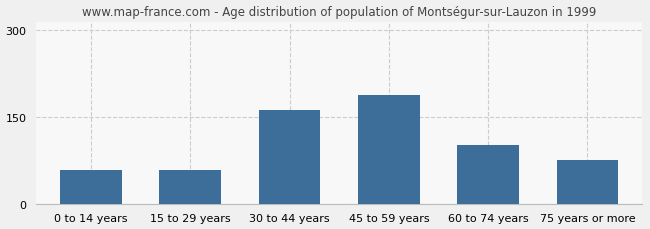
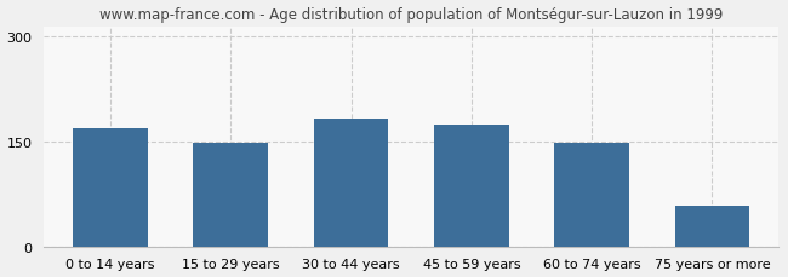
0 to 14 years: 60 -> 170
15 to 29 years: 60 -> 149
30 to 44 years: 162 -> 183
45 to 59 years: 188 -> 175
60 to 74 years: 102 -> 149
75 years or more: 76 -> 60
